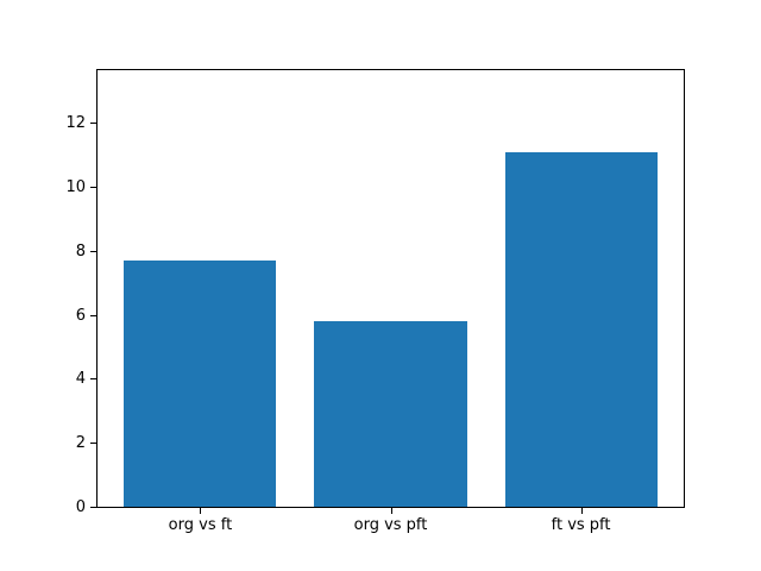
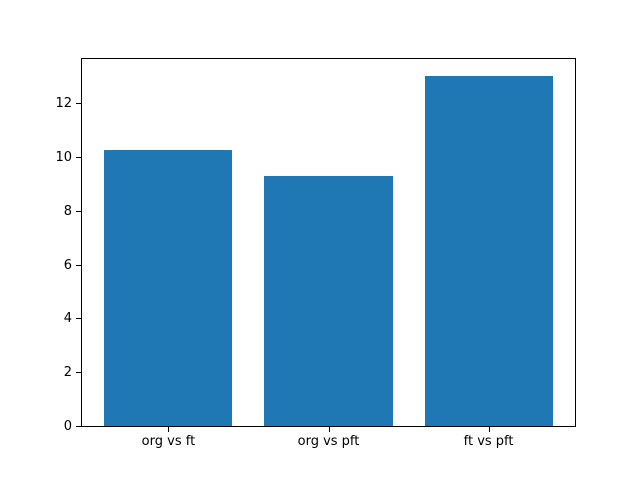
org vs ft: 7.7 -> 10.2
org vs pft: 5.8 -> 9.3
ft vs pft: 11.1 -> 13.0
